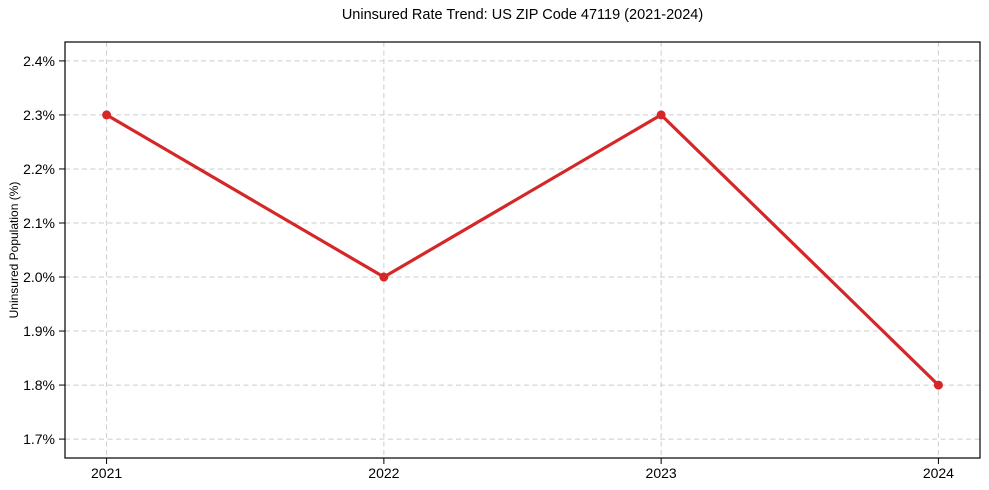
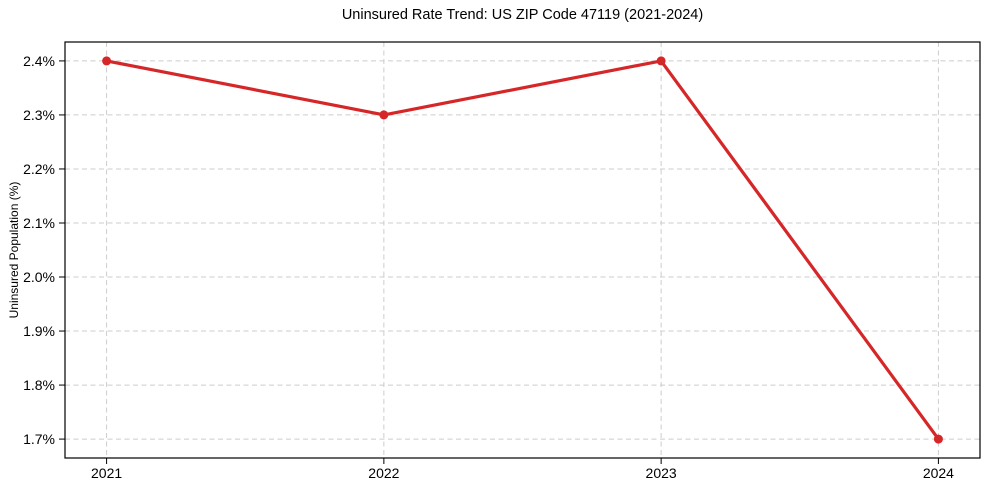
2021: 2.3% -> 2.4%
2022: 2.0% -> 2.3%
2023: 2.3% -> 2.4%
2024: 1.8% -> 1.7%
